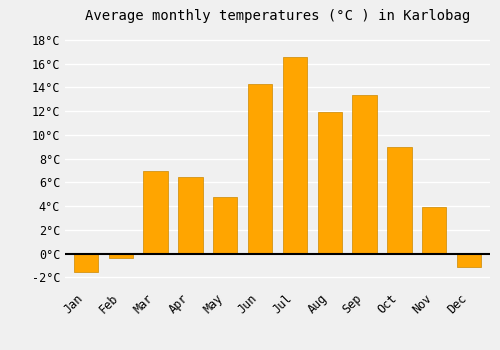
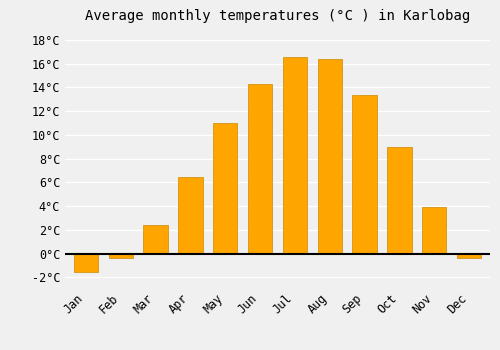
Mar: 7.0°C -> 2.4°C
May: 4.8°C -> 11.0°C
Aug: 11.9°C -> 16.4°C
Dec: -1.1°C -> -0.4°C
